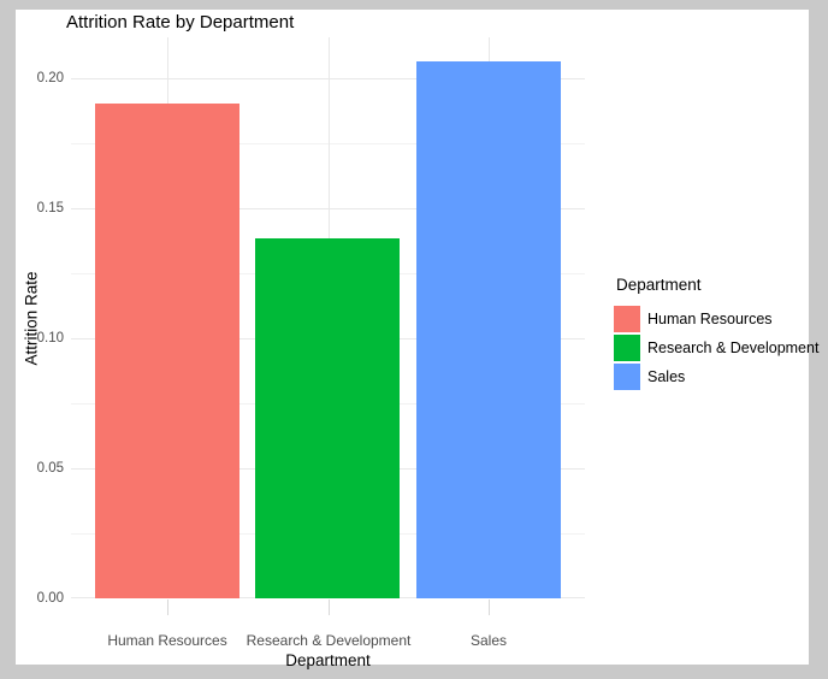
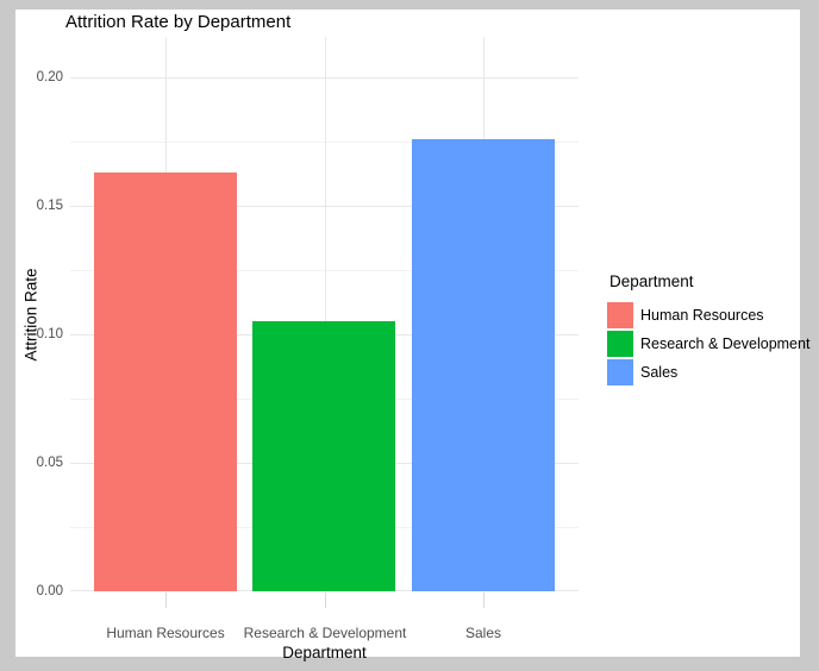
Human Resources: 0.190 -> 0.163
Research & Development: 0.138 -> 0.105
Sales: 0.206 -> 0.176
